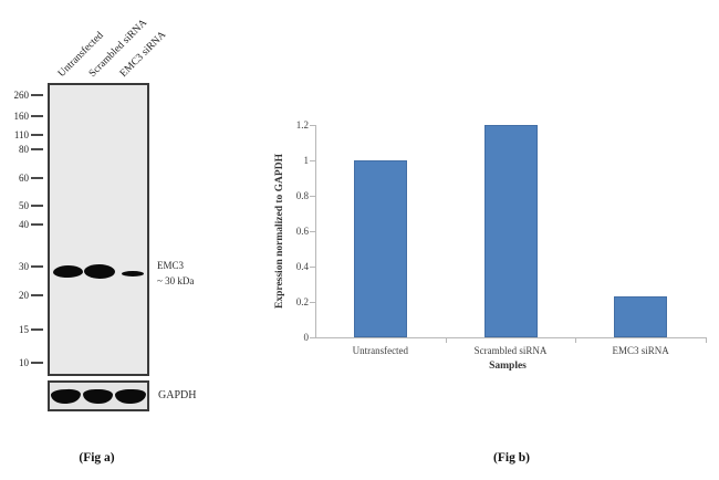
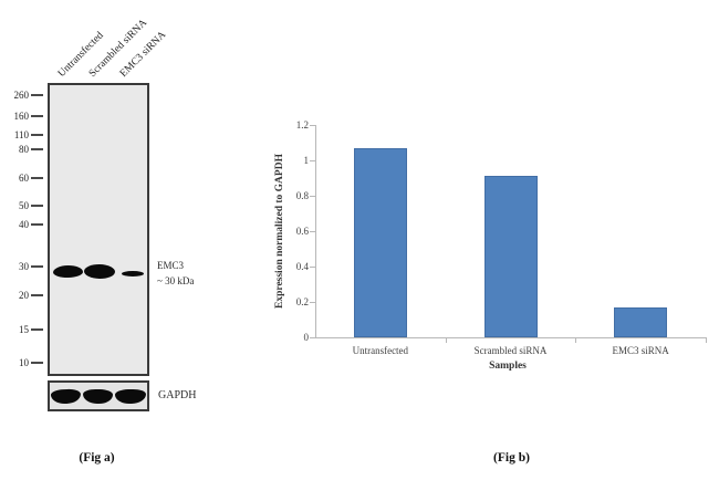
Untransfected: 1.00 -> 1.07
Scrambled siRNA: 1.20 -> 0.91
EMC3 siRNA: 0.23 -> 0.17
